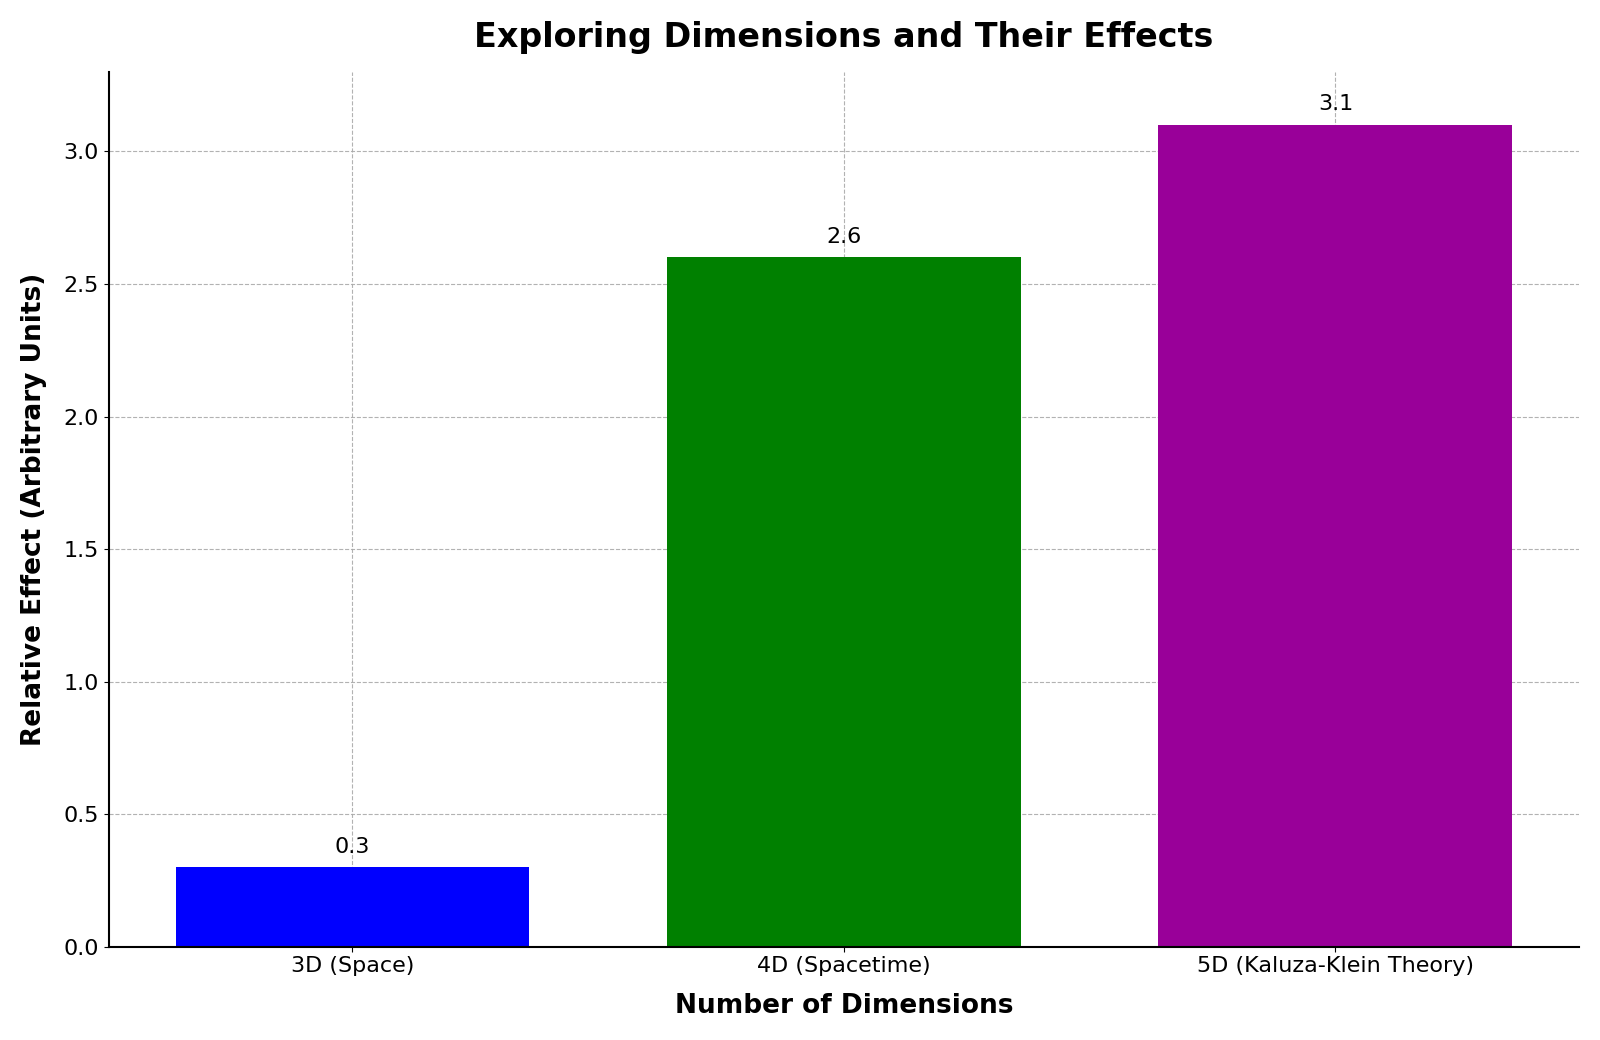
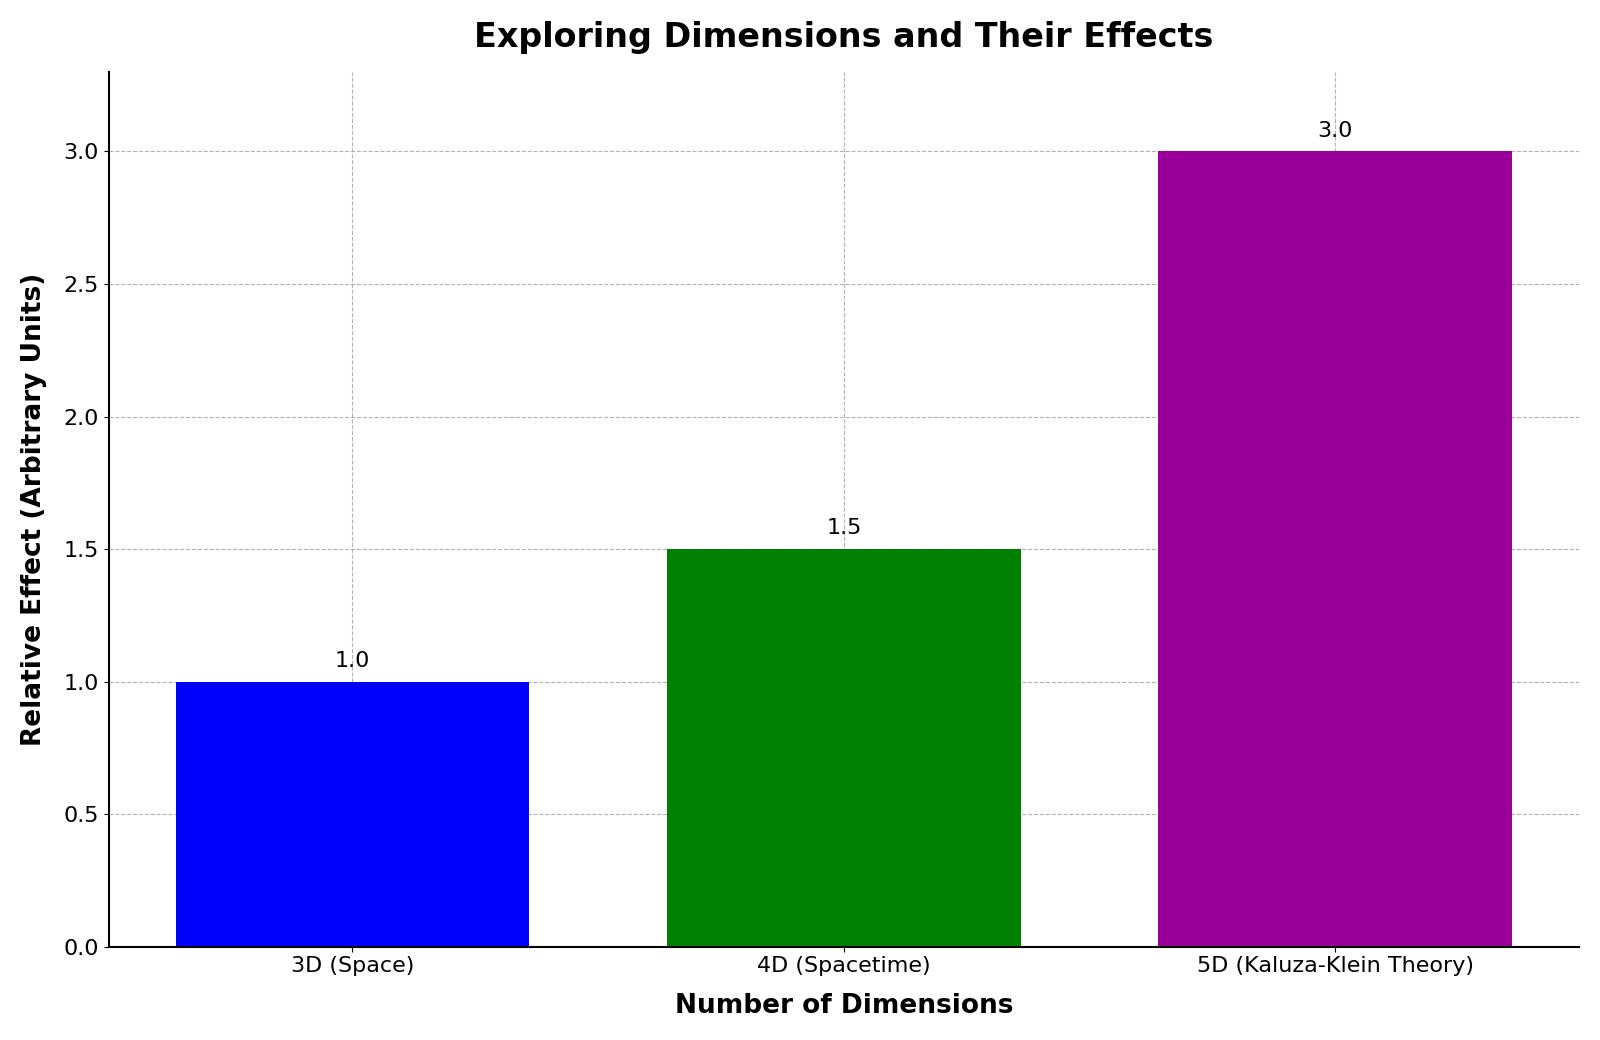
3D (Space): 0.3 -> 1.0
4D (Spacetime): 2.6 -> 1.5
5D (Kaluza-Klein Theory): 3.1 -> 3.0
